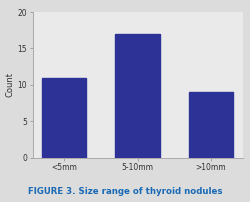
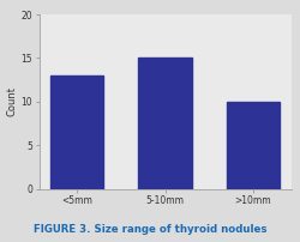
<5mm: 11 -> 13
5-10mm: 17 -> 15
>10mm: 9 -> 10
